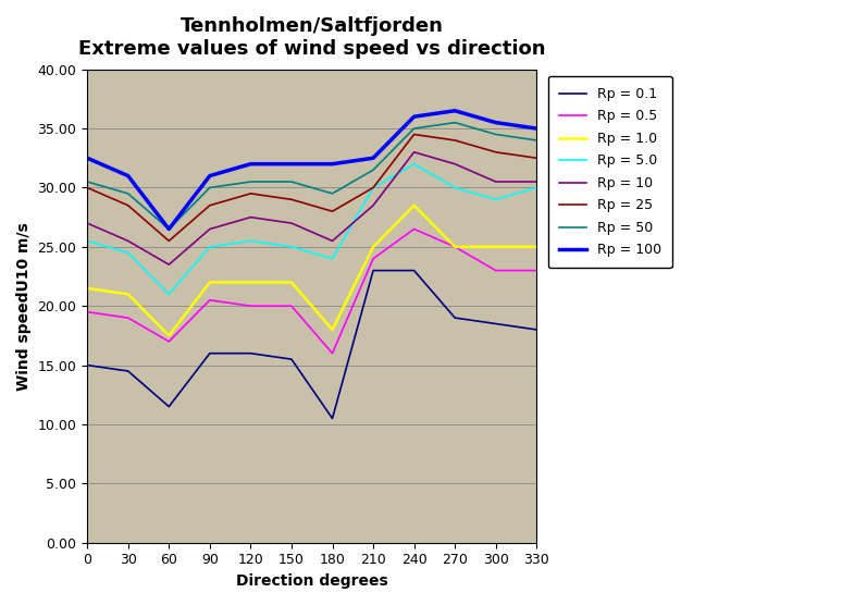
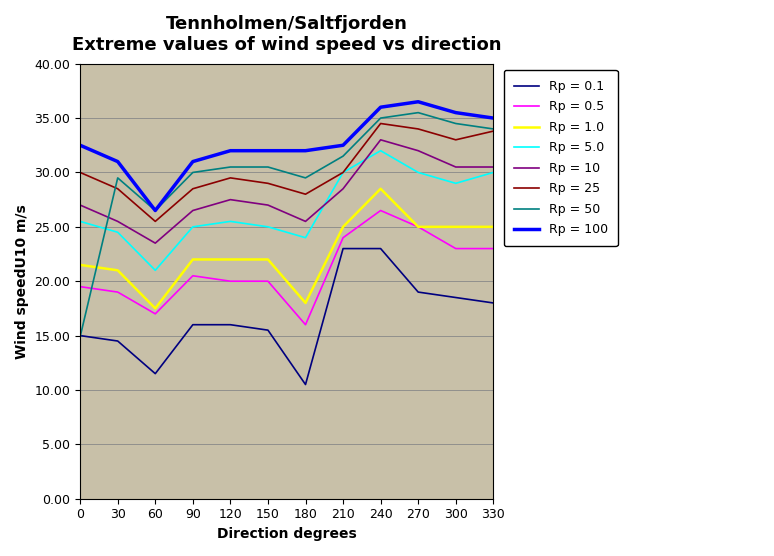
Rp = 50/0: 30.5 -> 14.9
Rp = 25/330: 32.5 -> 33.8
